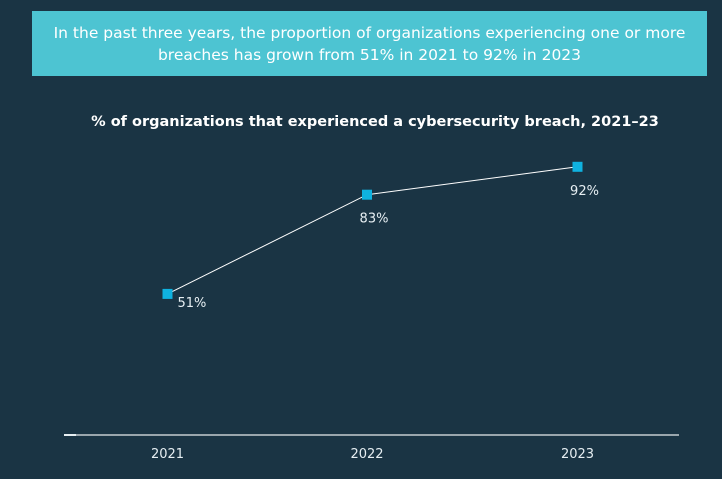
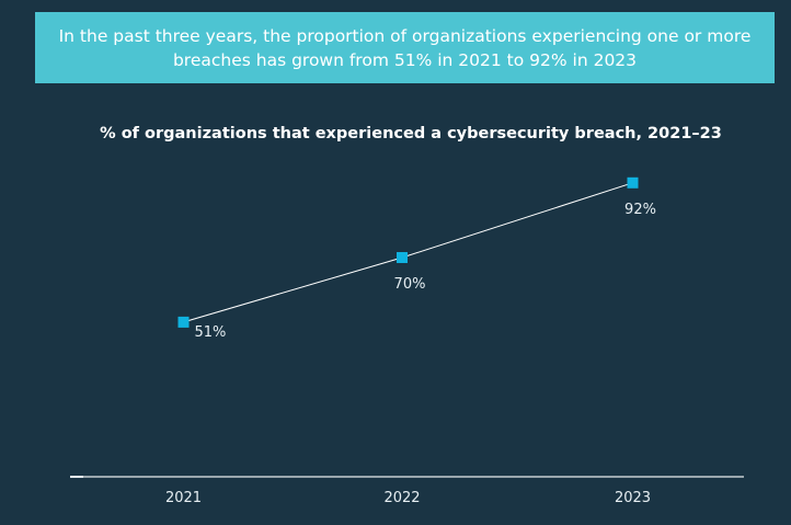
2022: 83% -> 70%
